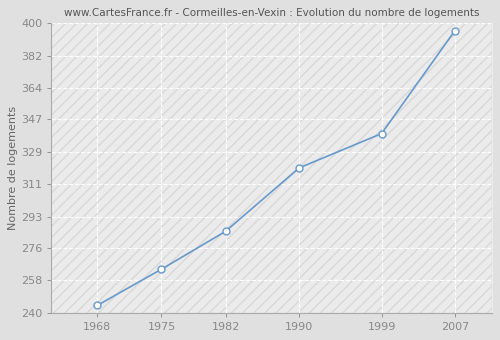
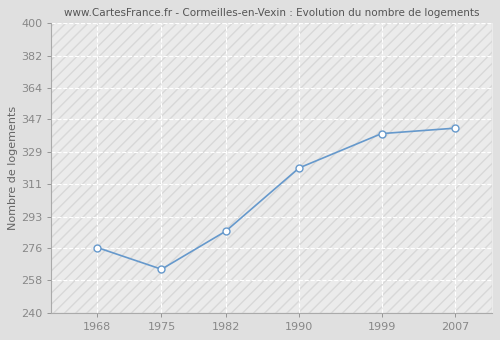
1968: 244 -> 276
2007: 396 -> 342
